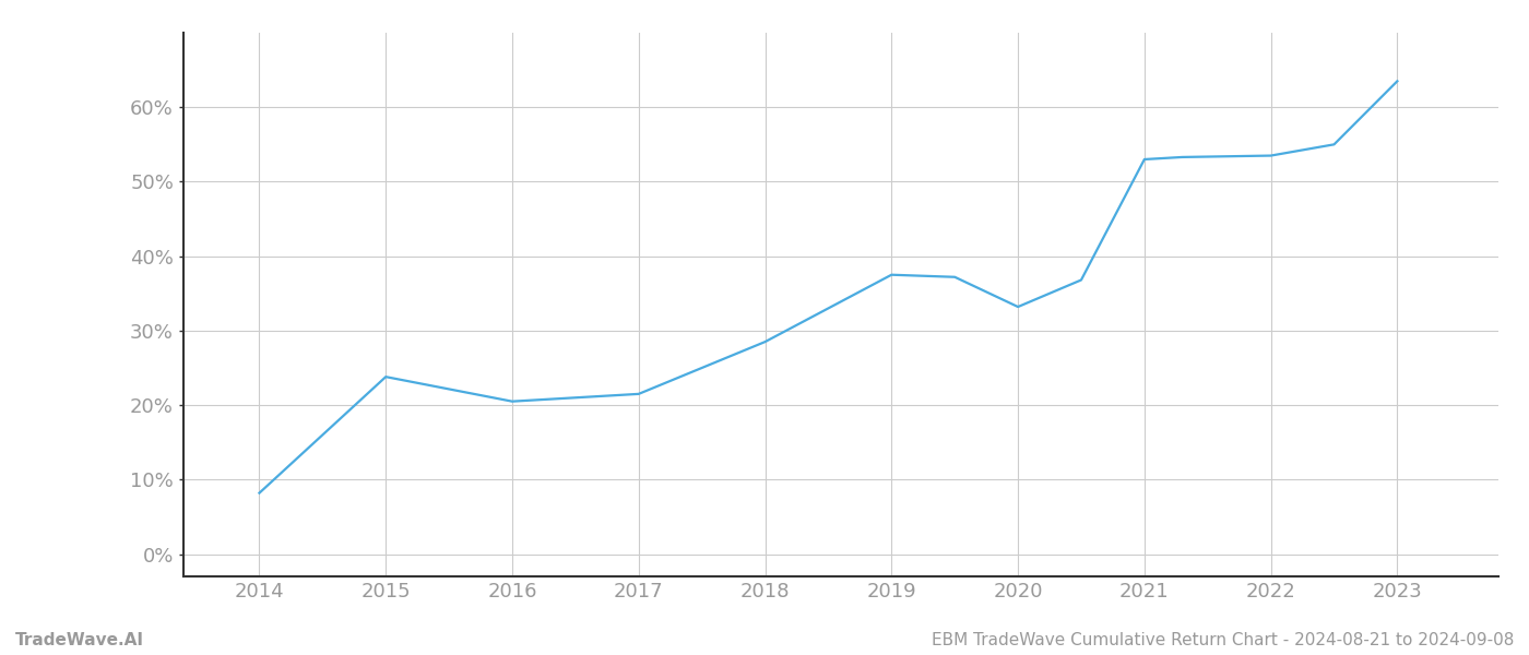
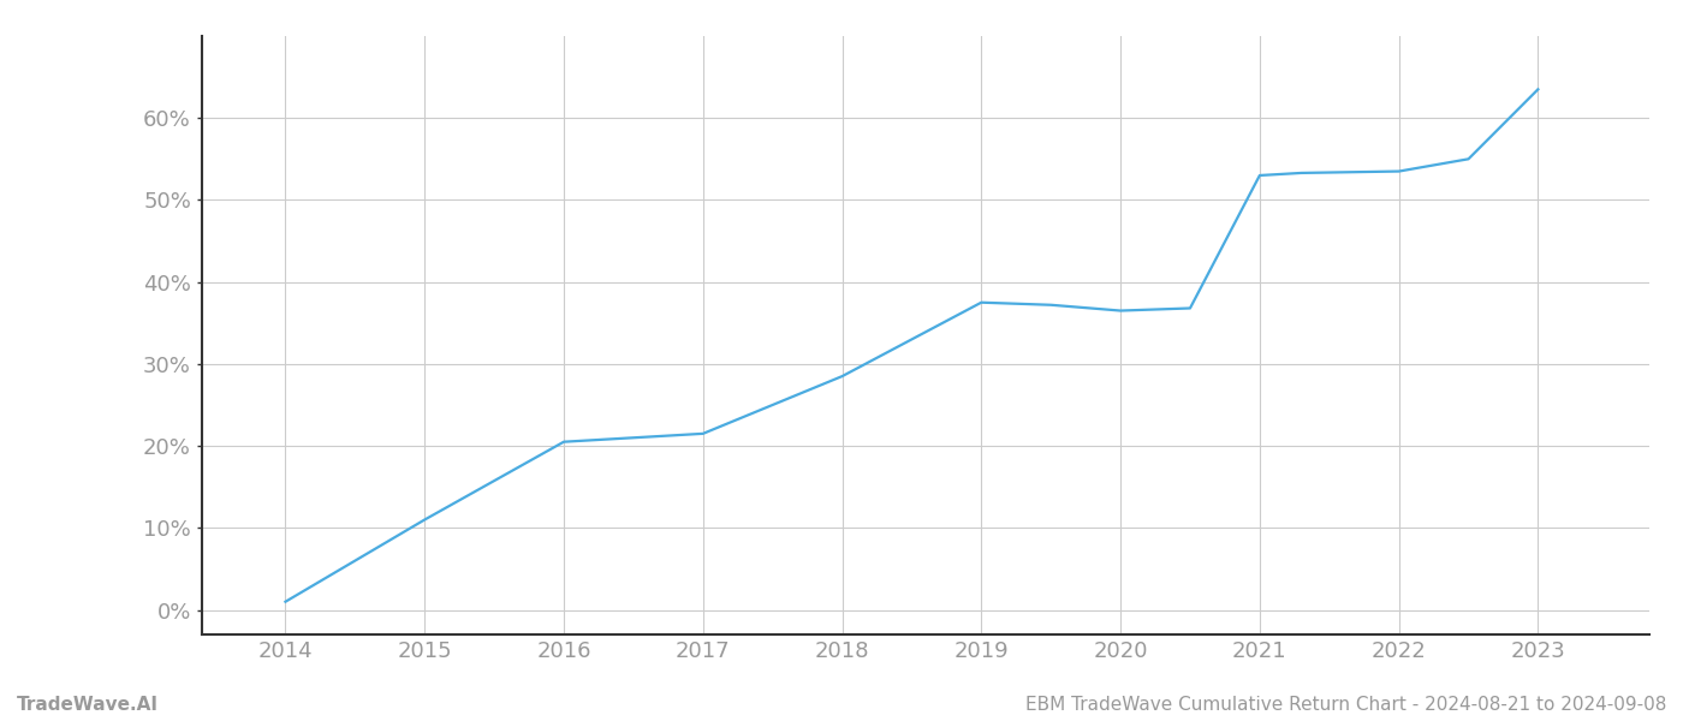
2014: 8.2% -> 1.0%
2015: 23.8% -> 11.0%
2020: 33.2% -> 36.5%
